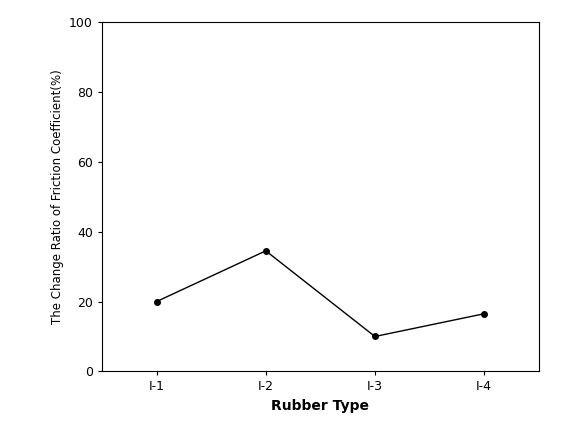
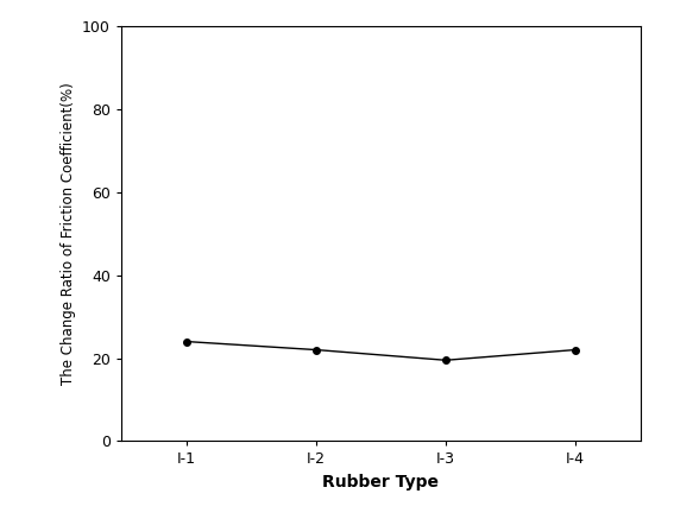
I-1: 20.0 -> 24.0
I-2: 34.5 -> 22.0
I-3: 10.0 -> 19.5
I-4: 16.5 -> 22.0
